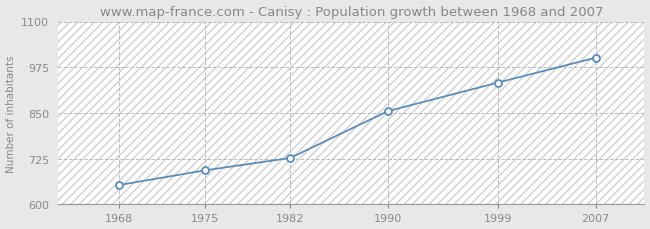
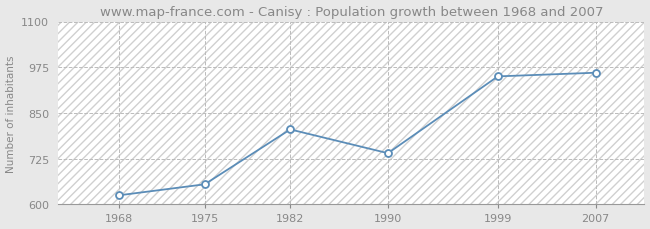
1968: 653 -> 625
1975: 693 -> 655
1982: 727 -> 805
1990: 855 -> 740
1999: 933 -> 950
2007: 1001 -> 960
